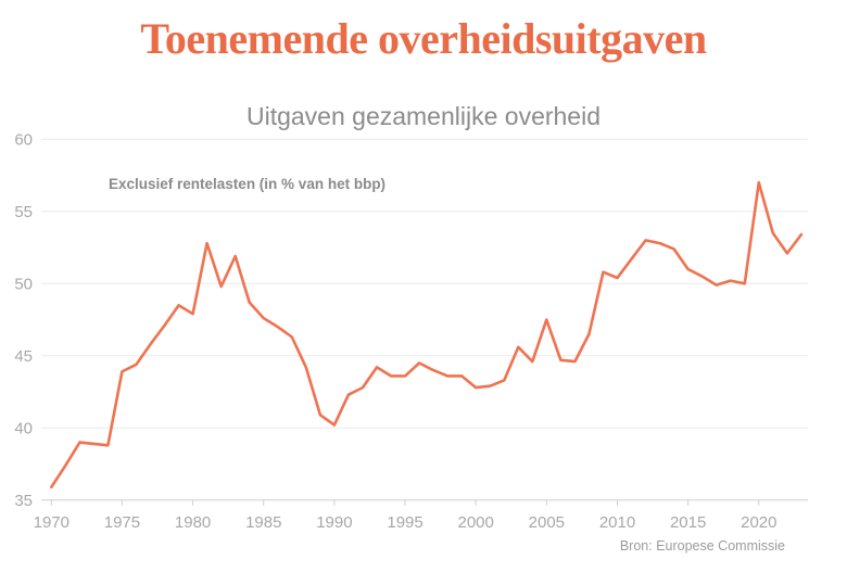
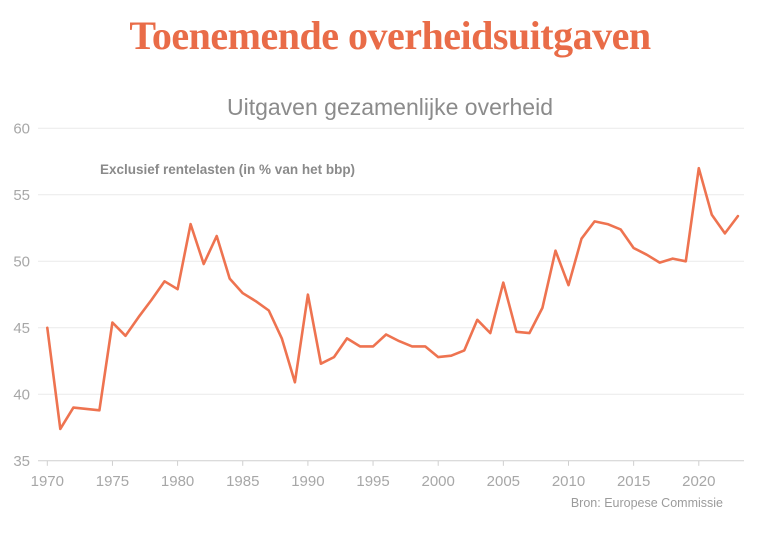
1970: 35.9 -> 45.0
1975: 43.9 -> 45.4
1990: 40.2 -> 47.5
2005: 47.5 -> 48.4
2010: 50.4 -> 48.2
